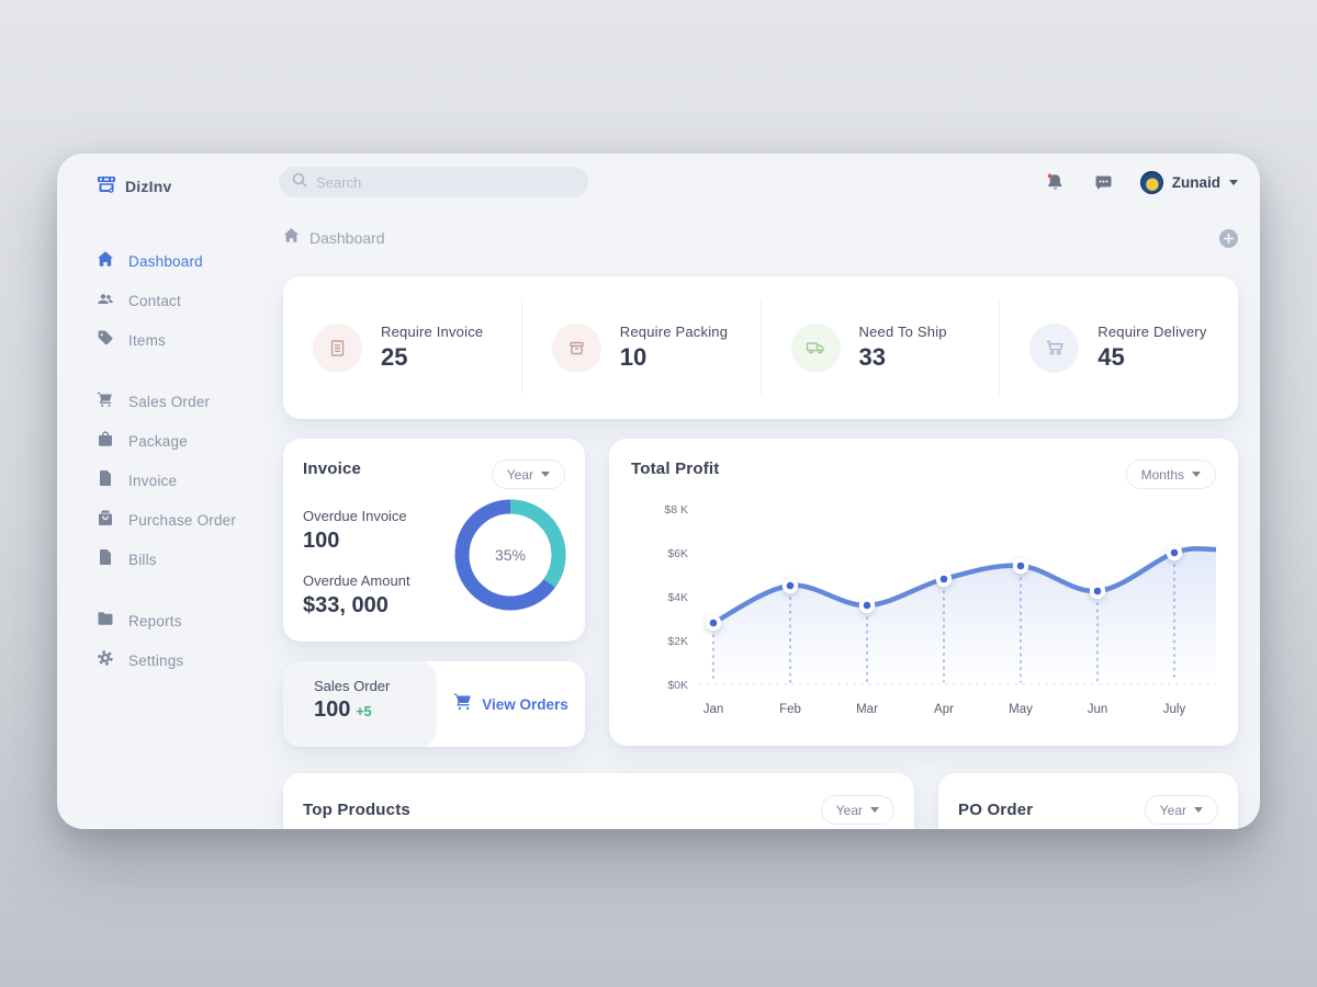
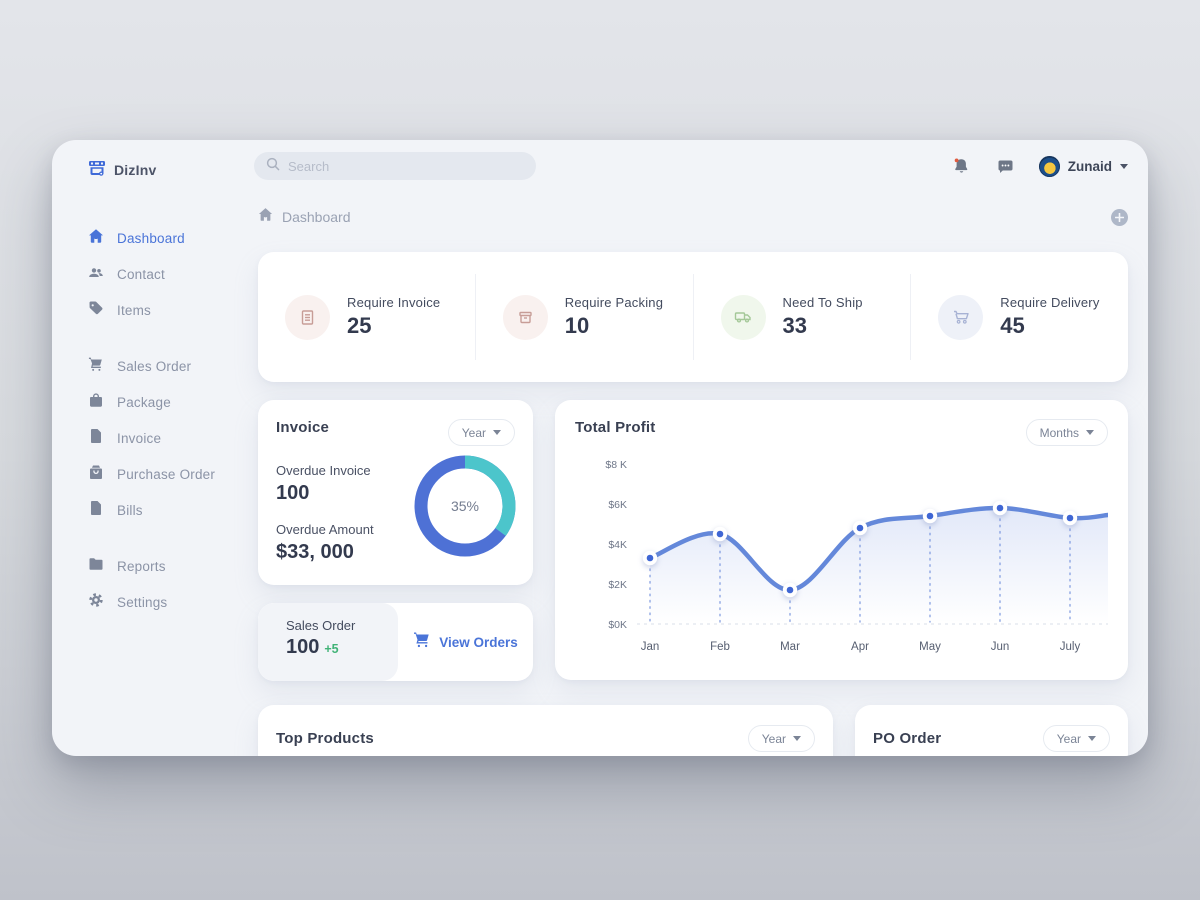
Jan: $2.8K -> $3.3K
Mar: $3.6K -> $1.7K
Jun: $4.2K -> $5.8K
July: $6.0K -> $5.3K
